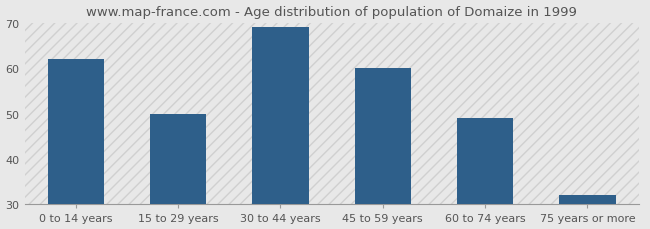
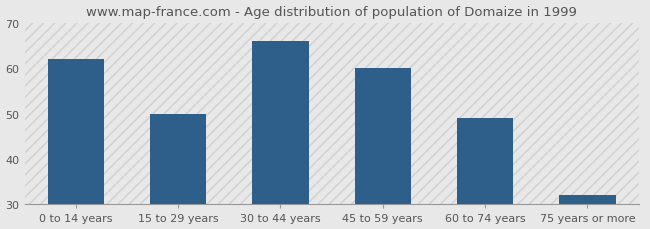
30 to 44 years: 69 -> 66
